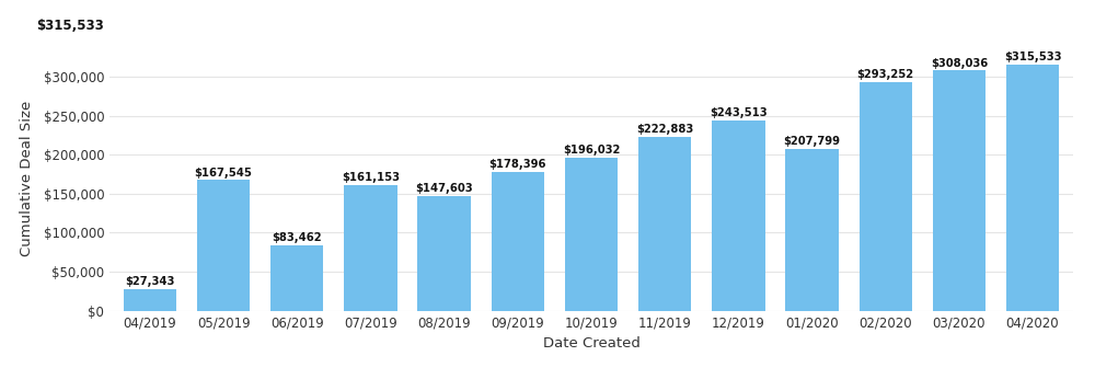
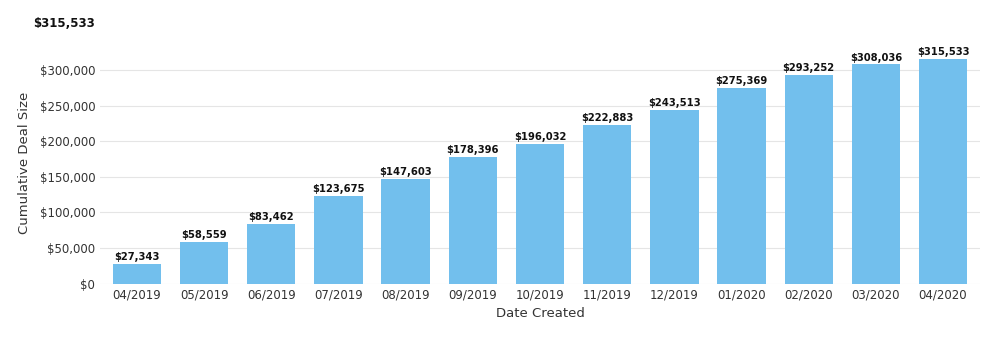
05/2019: $167,545 -> $58,559
07/2019: $161,153 -> $123,675
01/2020: $207,799 -> $275,369
